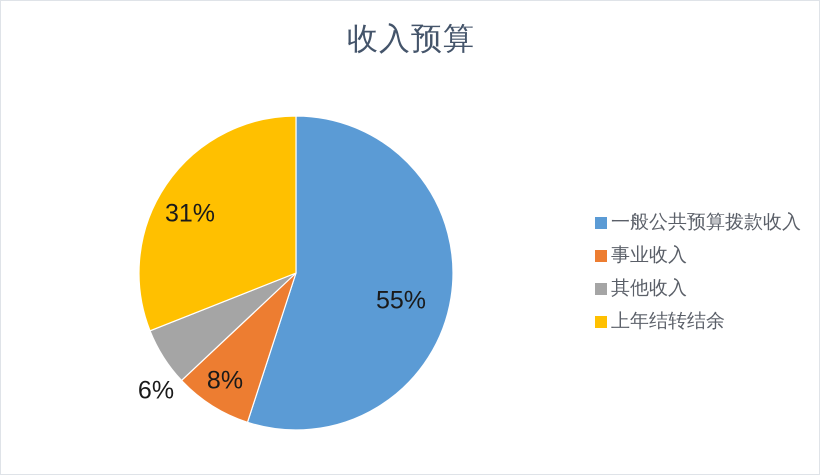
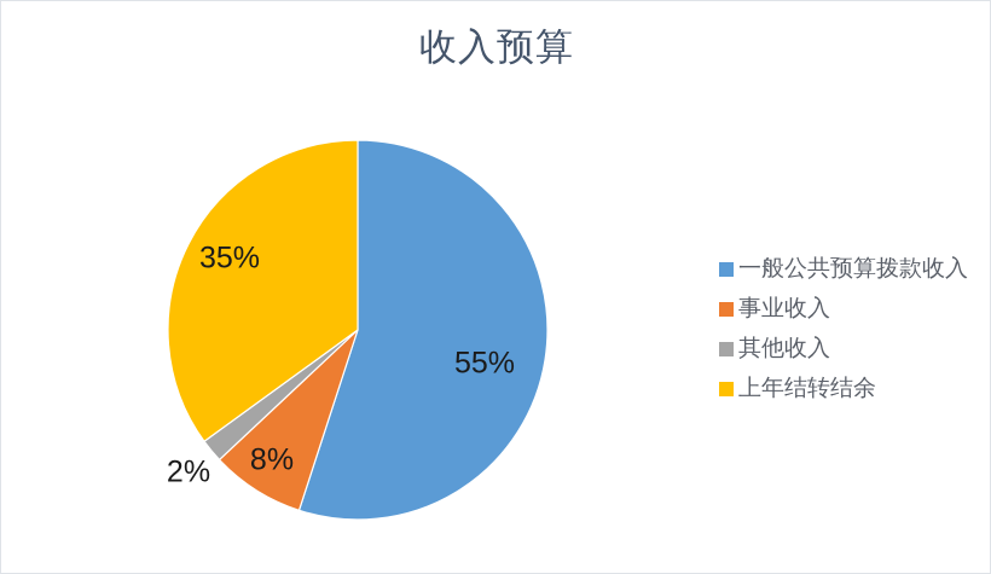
其他收入: 6% -> 2%
上年结转结余: 31% -> 35%
